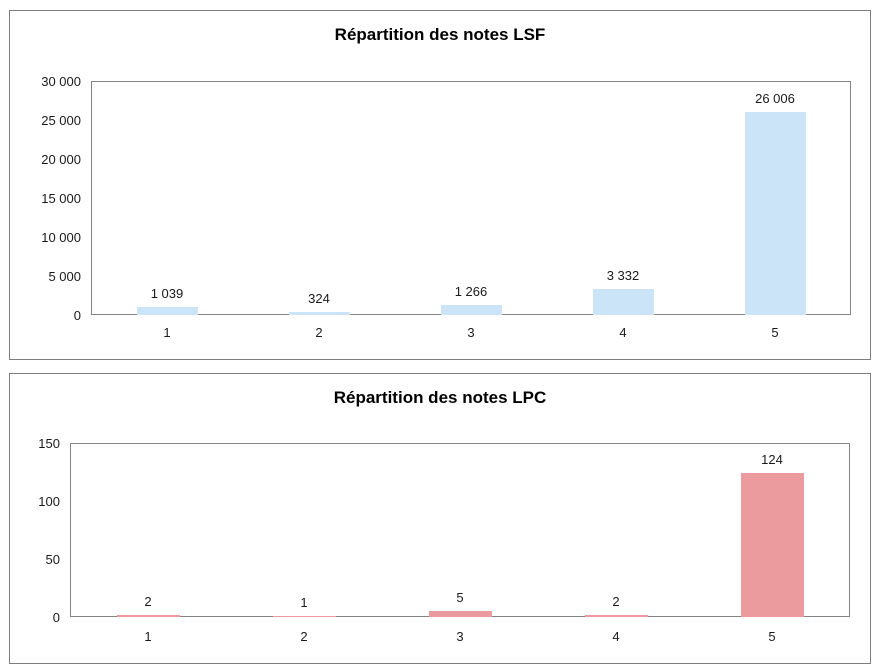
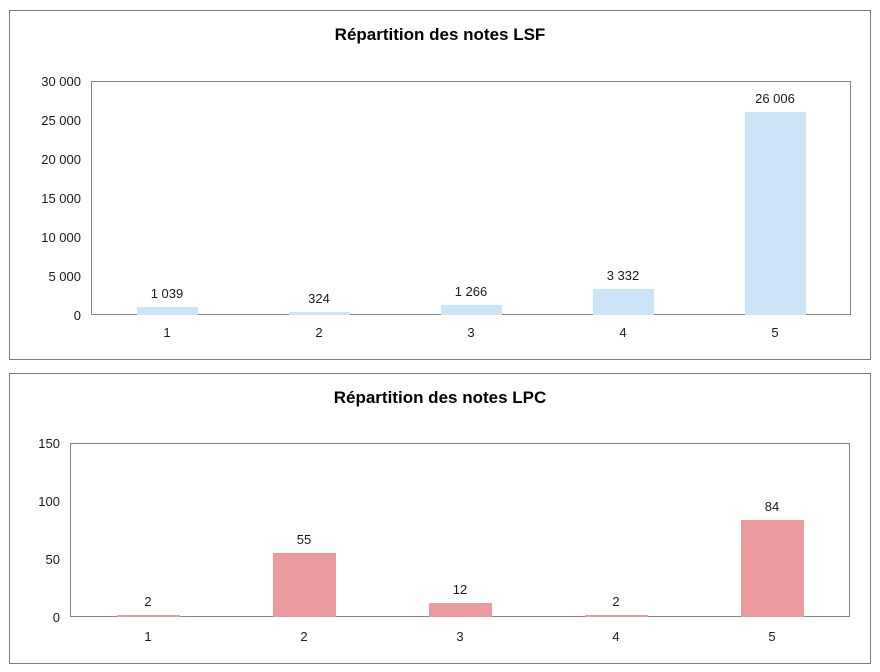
Répartition des notes LPC/2: 1 -> 55
Répartition des notes LPC/3: 5 -> 12
Répartition des notes LPC/5: 124 -> 84
